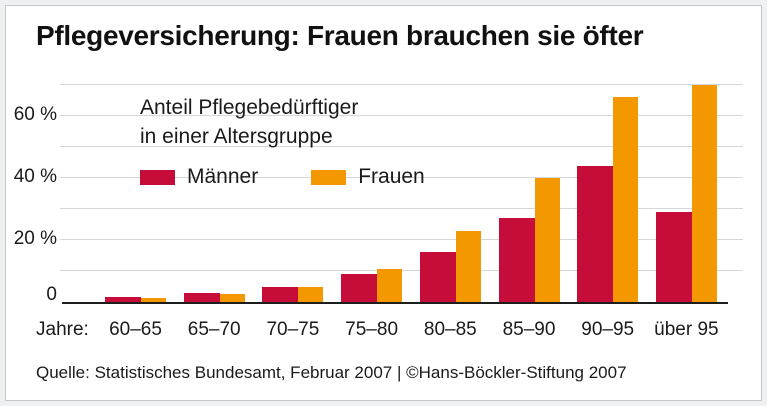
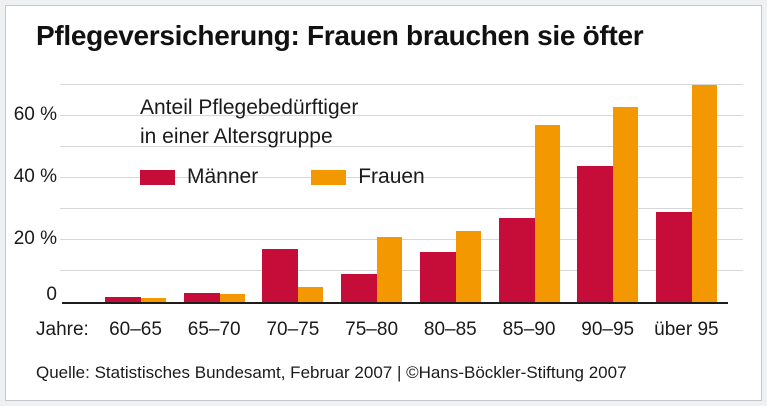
Männer/70–75: 5% -> 17%
Frauen/75–80: 10% -> 21%
Frauen/85–90: 40% -> 57%
Frauen/90–95: 66% -> 63%
